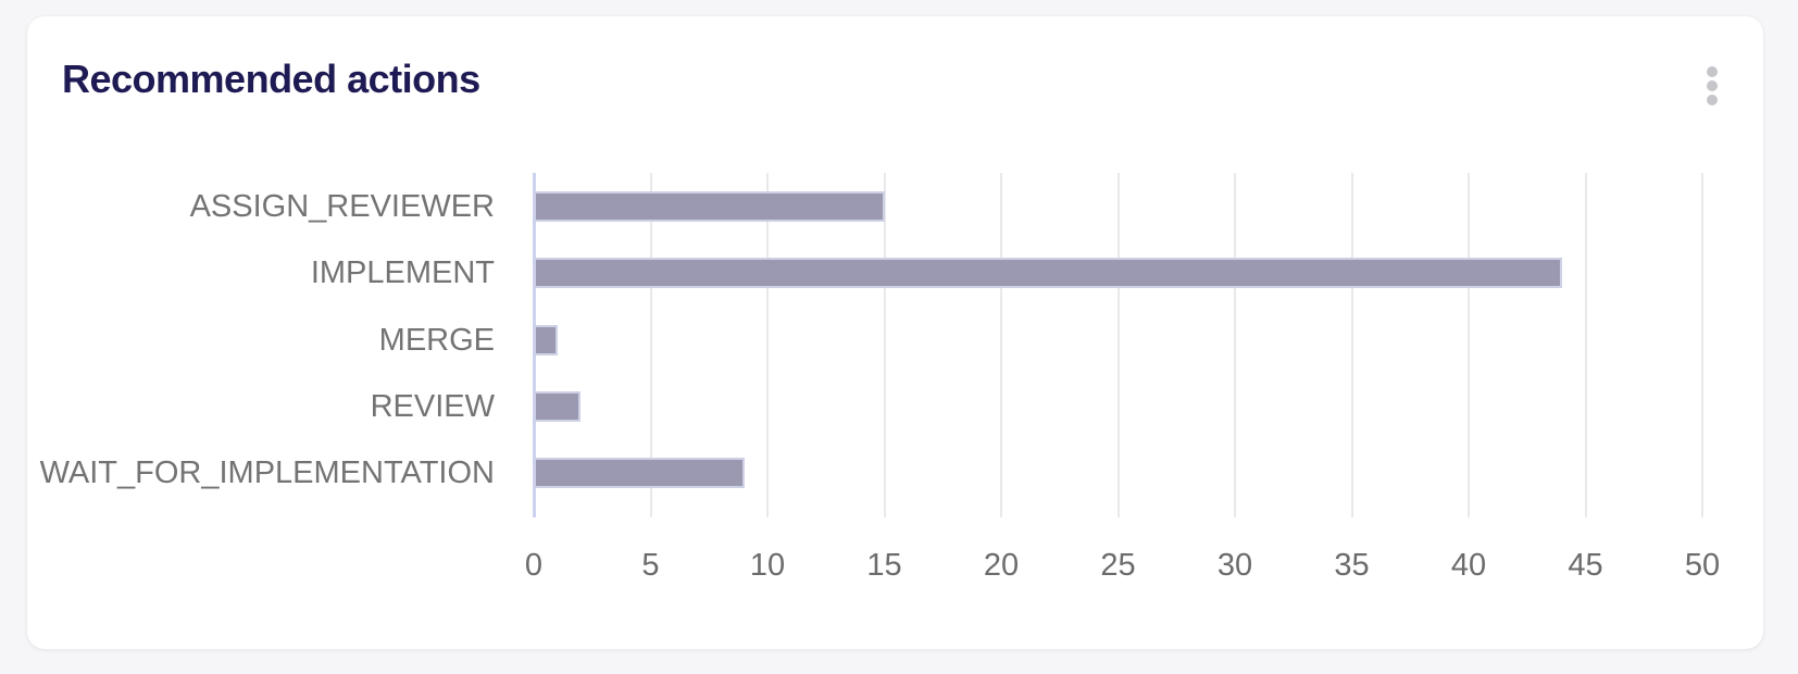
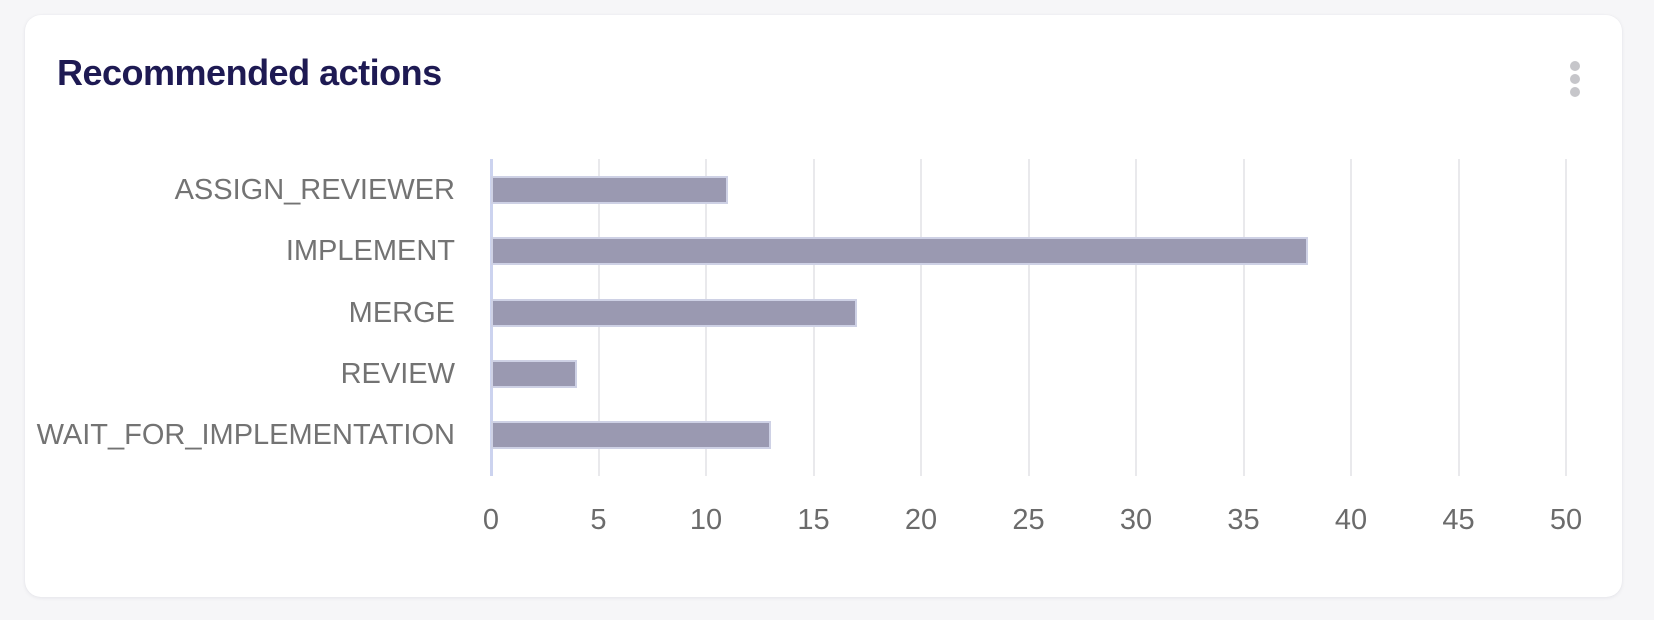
ASSIGN_REVIEWER: 15 -> 11
IMPLEMENT: 44 -> 38
MERGE: 1 -> 17
REVIEW: 2 -> 4
WAIT_FOR_IMPLEMENTATION: 9 -> 13
